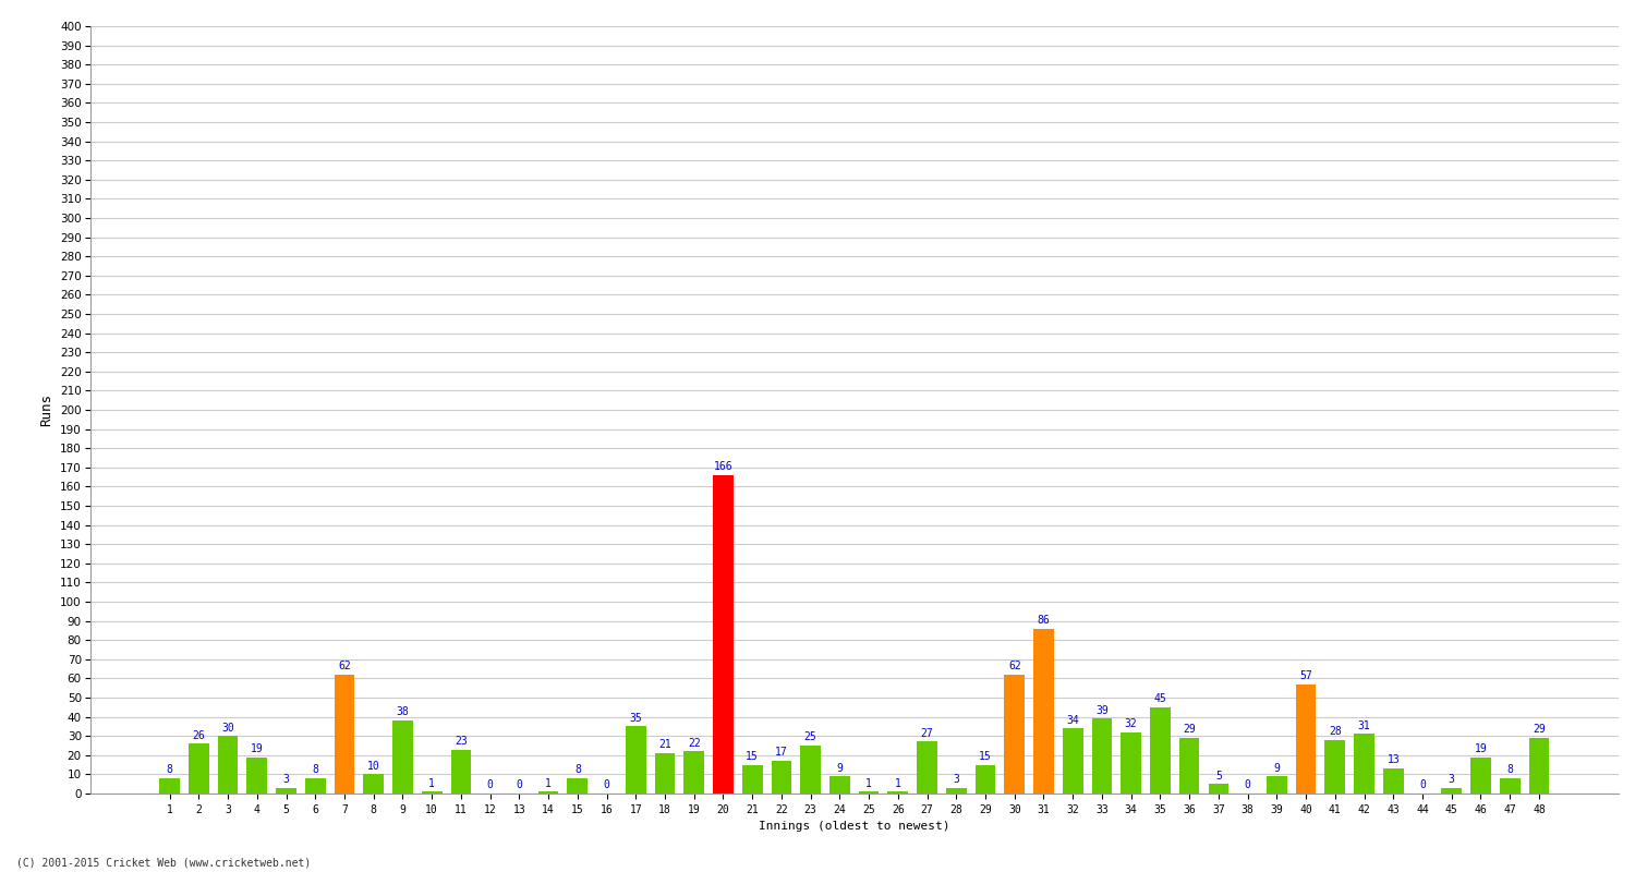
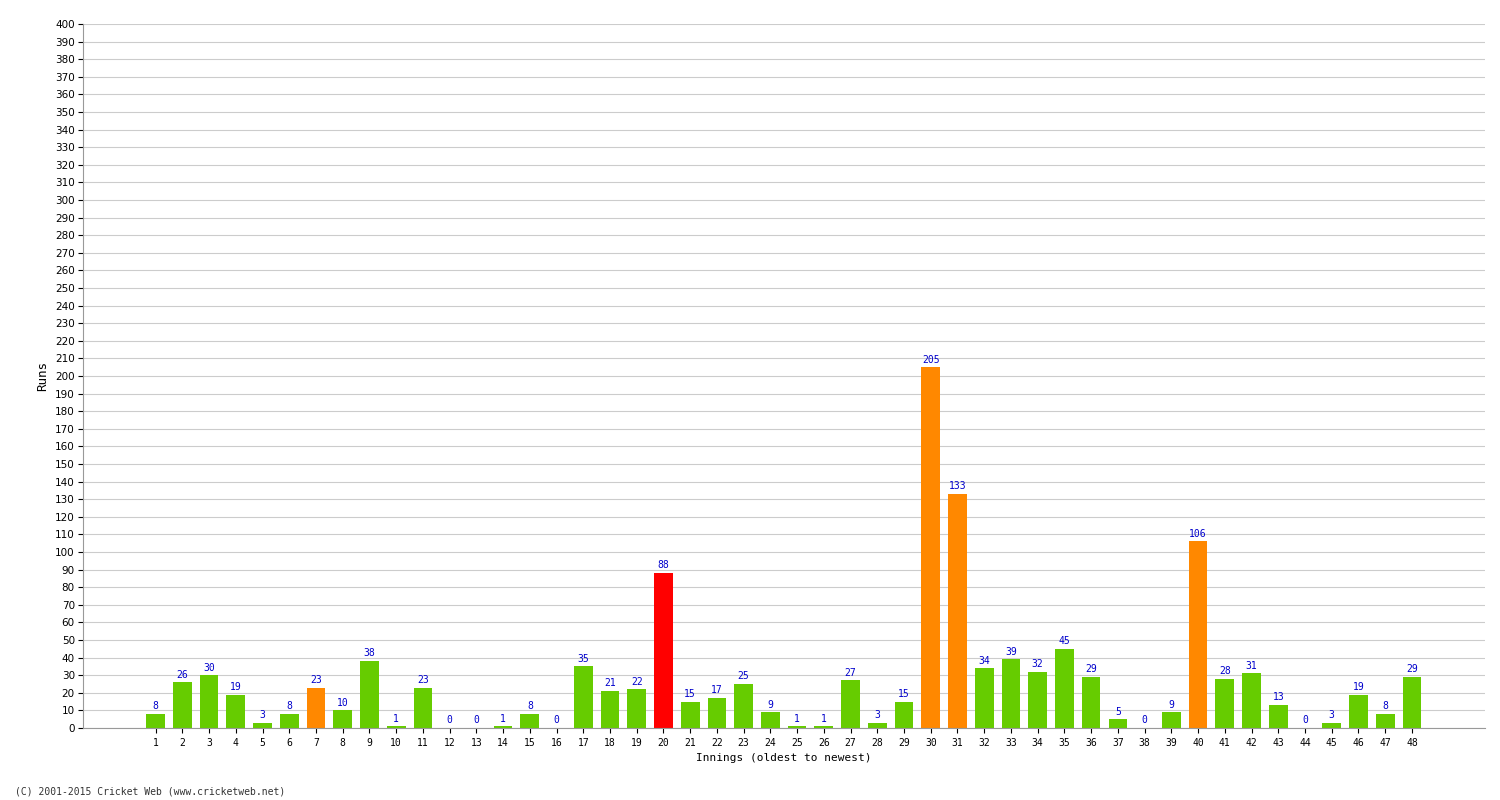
7: 62 -> 23
20: 166 -> 88
30: 62 -> 205
31: 86 -> 133
40: 57 -> 106
